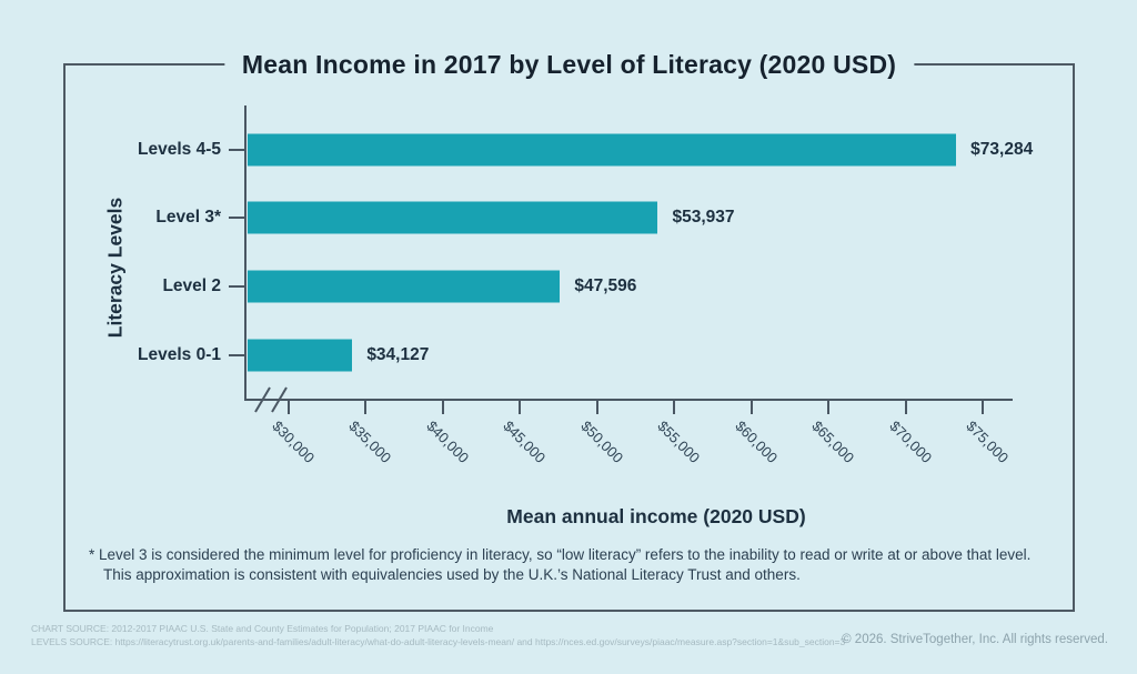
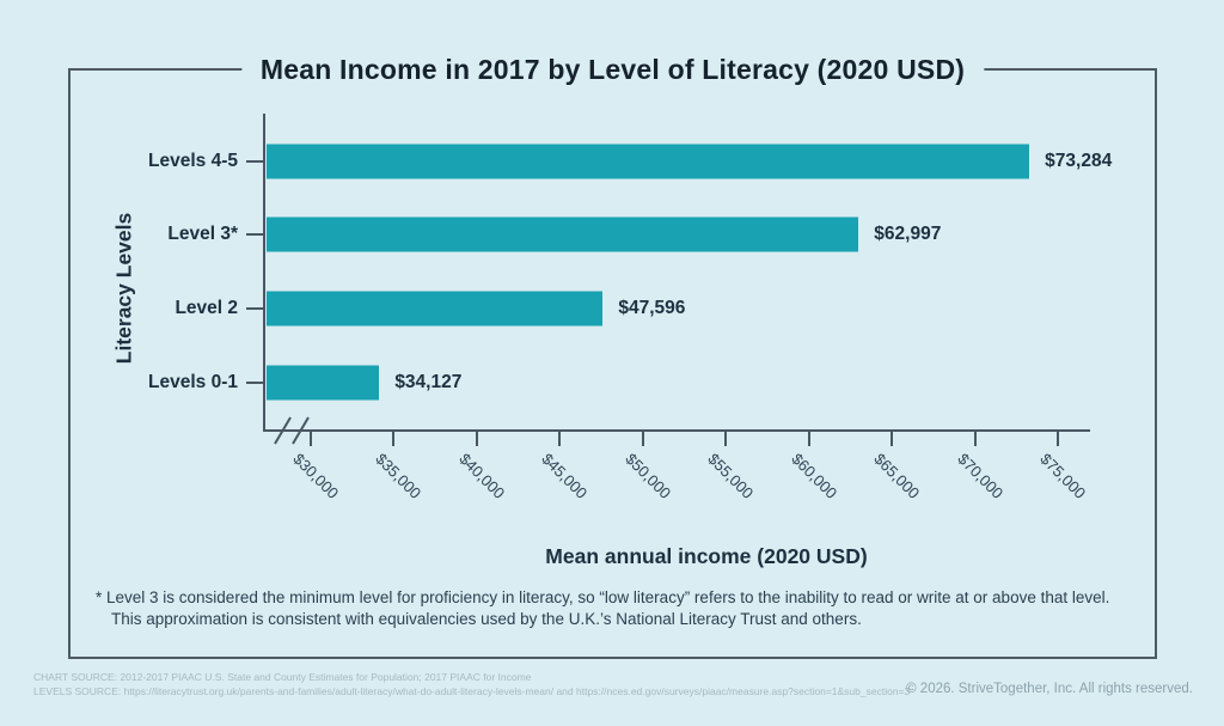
Level 3*: $53,937 -> $62,997
